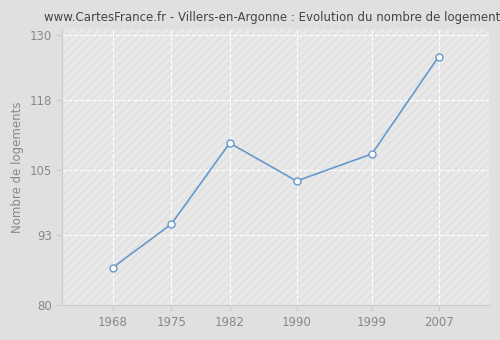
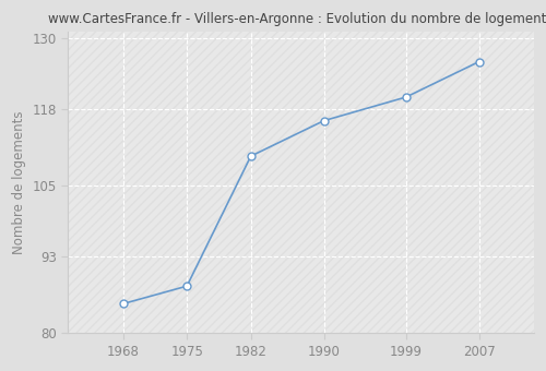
1968: 87 -> 85
1975: 95 -> 88
1990: 103 -> 116
1999: 108 -> 120
